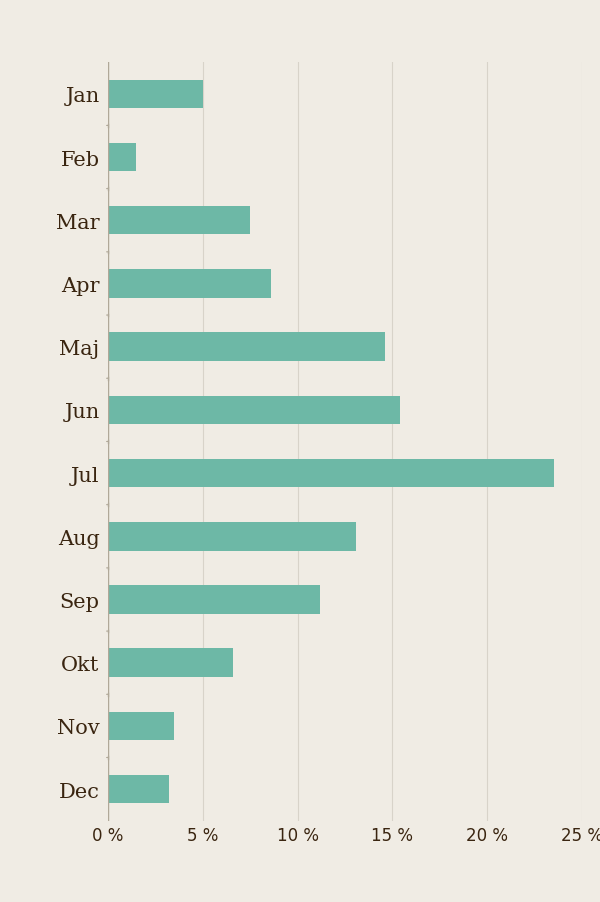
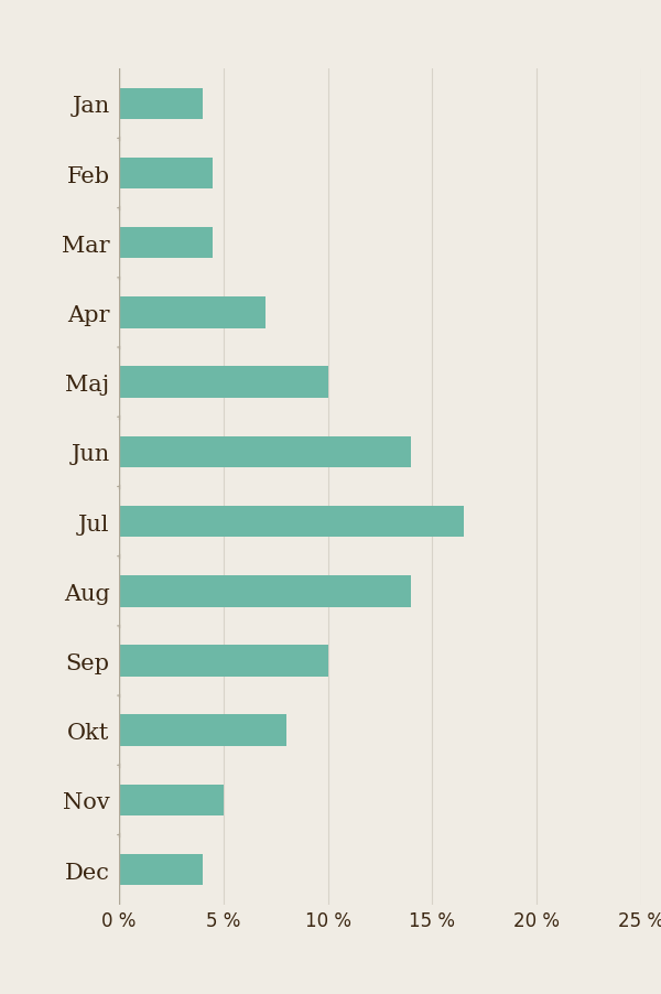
Jan: 5.0 % -> 4.0 %
Feb: 1.5 % -> 4.5 %
Mar: 7.5 % -> 4.5 %
Apr: 8.6 % -> 7.0 %
Maj: 14.6 % -> 10.0 %
Jun: 15.4 % -> 14.0 %
Jul: 23.5 % -> 16.5 %
Aug: 13.1 % -> 14.0 %
Sep: 11.2 % -> 10.0 %
Okt: 6.6 % -> 8.0 %
Nov: 3.5 % -> 5.0 %
Dec: 3.2 % -> 4.0 %
